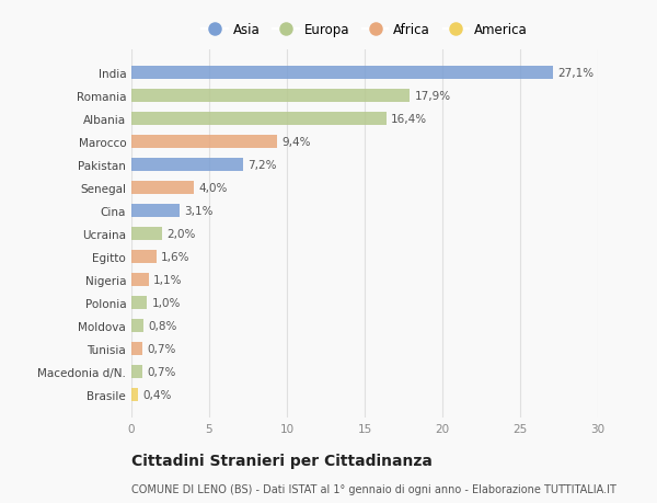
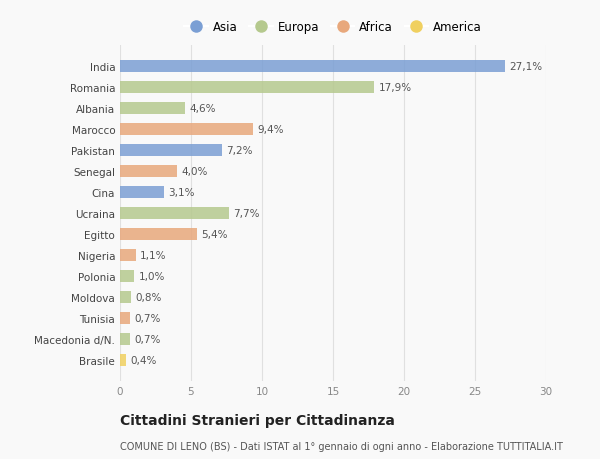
Albania: 16,4% -> 4,6%
Ucraina: 2,0% -> 7,7%
Egitto: 1,6% -> 5,4%
